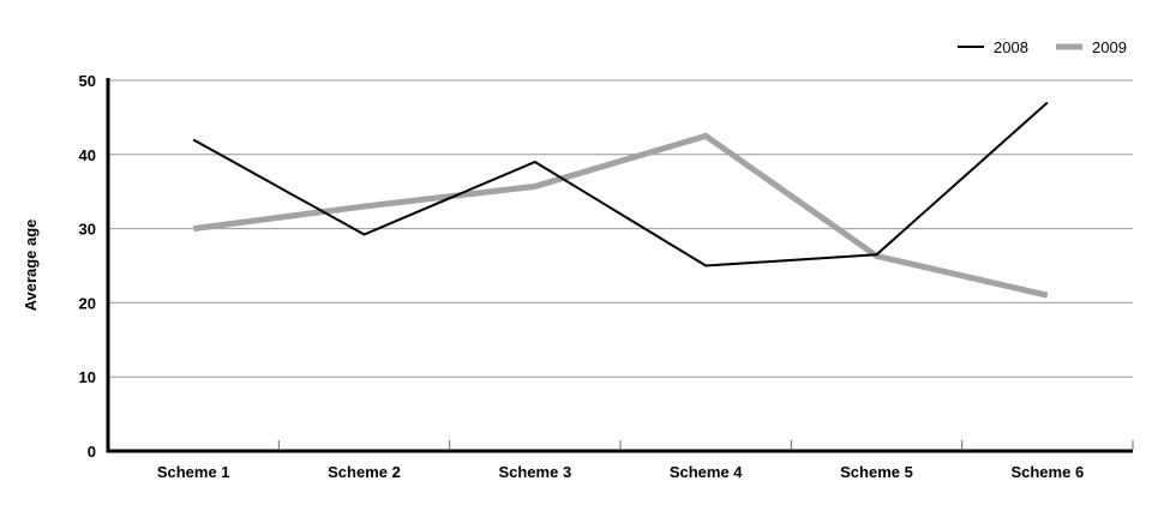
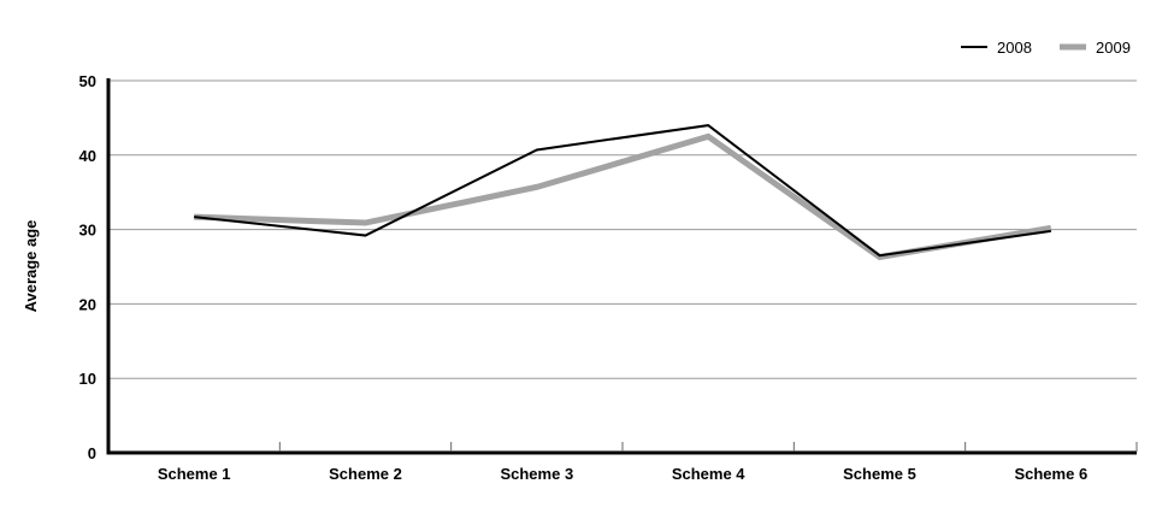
2008/Scheme 1: 42 -> 32
2009/Scheme 1: 30 -> 32
2009/Scheme 2: 33 -> 31
2008/Scheme 3: 39 -> 41
2008/Scheme 4: 25 -> 44
2008/Scheme 6: 47 -> 30
2009/Scheme 6: 21 -> 30
